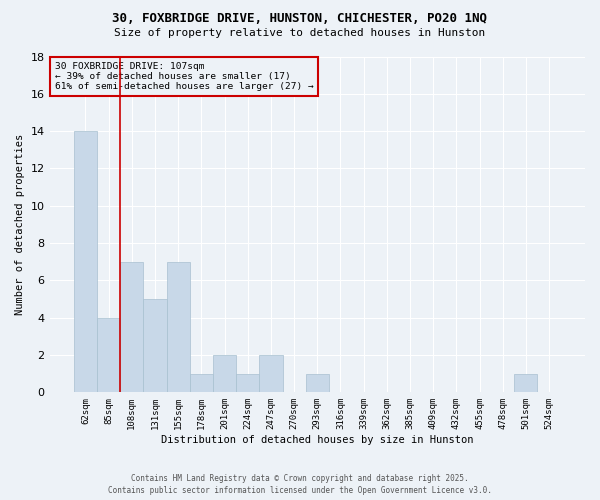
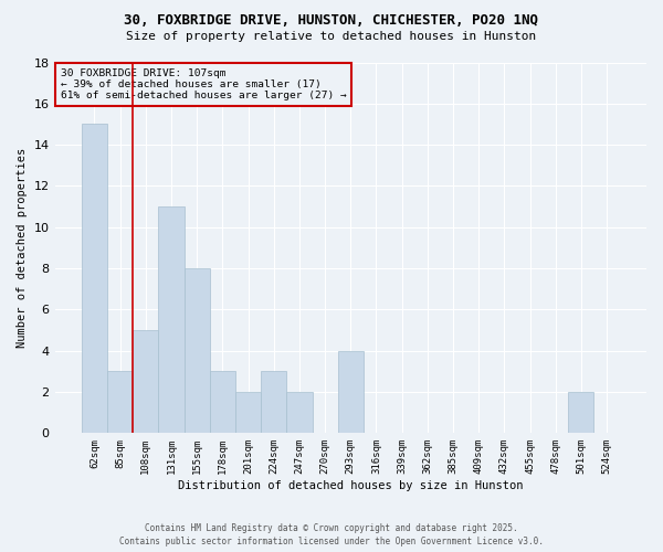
62sqm: 14 -> 15
85sqm: 4 -> 3
108sqm: 7 -> 5
131sqm: 5 -> 11
155sqm: 7 -> 8
178sqm: 1 -> 3
224sqm: 1 -> 3
293sqm: 1 -> 4
501sqm: 1 -> 2
